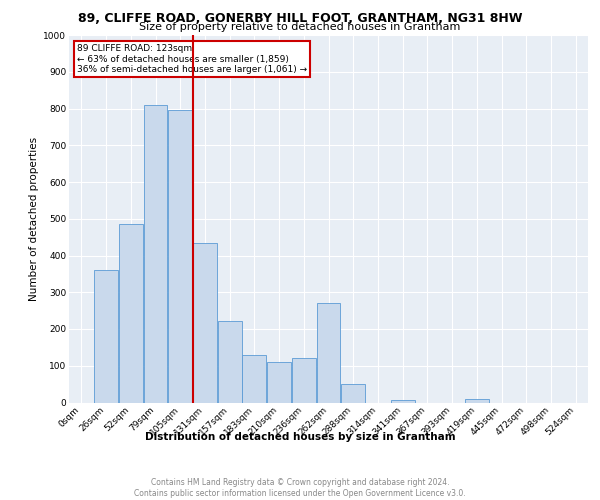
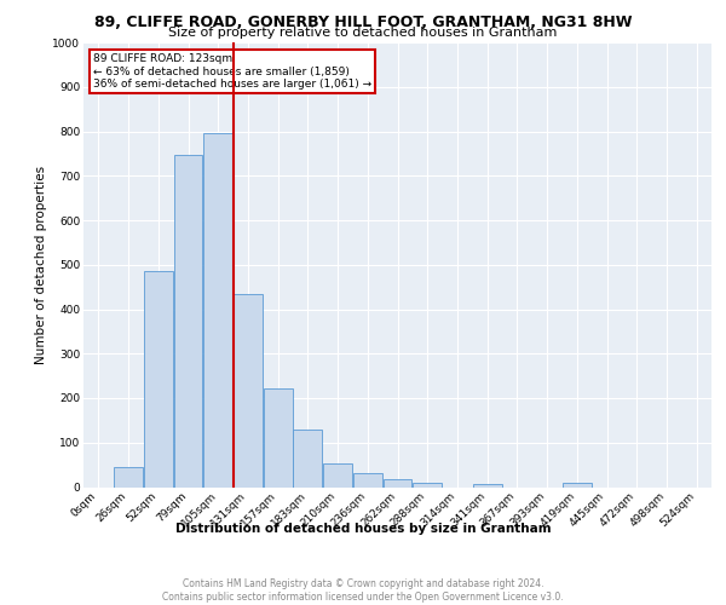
26sqm: 360 -> 45
79sqm: 810 -> 748
210sqm: 110 -> 52
236sqm: 120 -> 30
262sqm: 270 -> 18
288sqm: 50 -> 10
